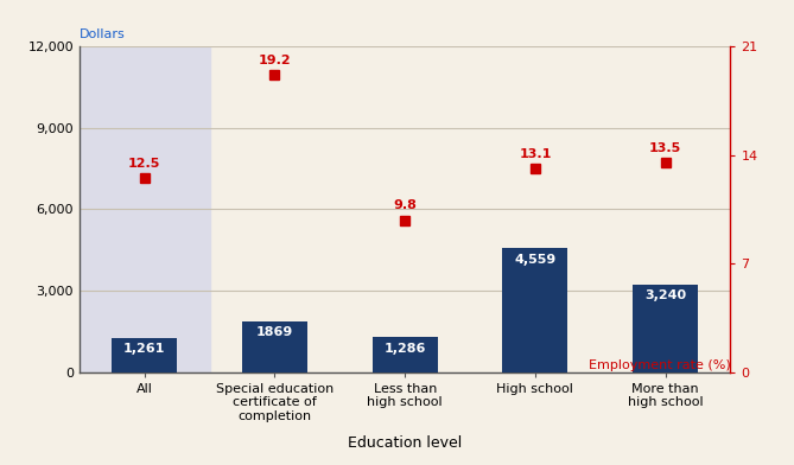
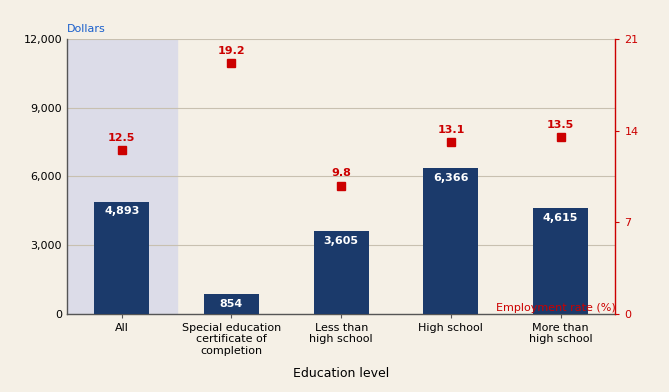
All: 1,261 -> 4,893
Special education certificate of completion: 1869 -> 854
Less than high school: 1,286 -> 3,605
High school: 4,559 -> 6,366
More than high school: 3,240 -> 4,615
